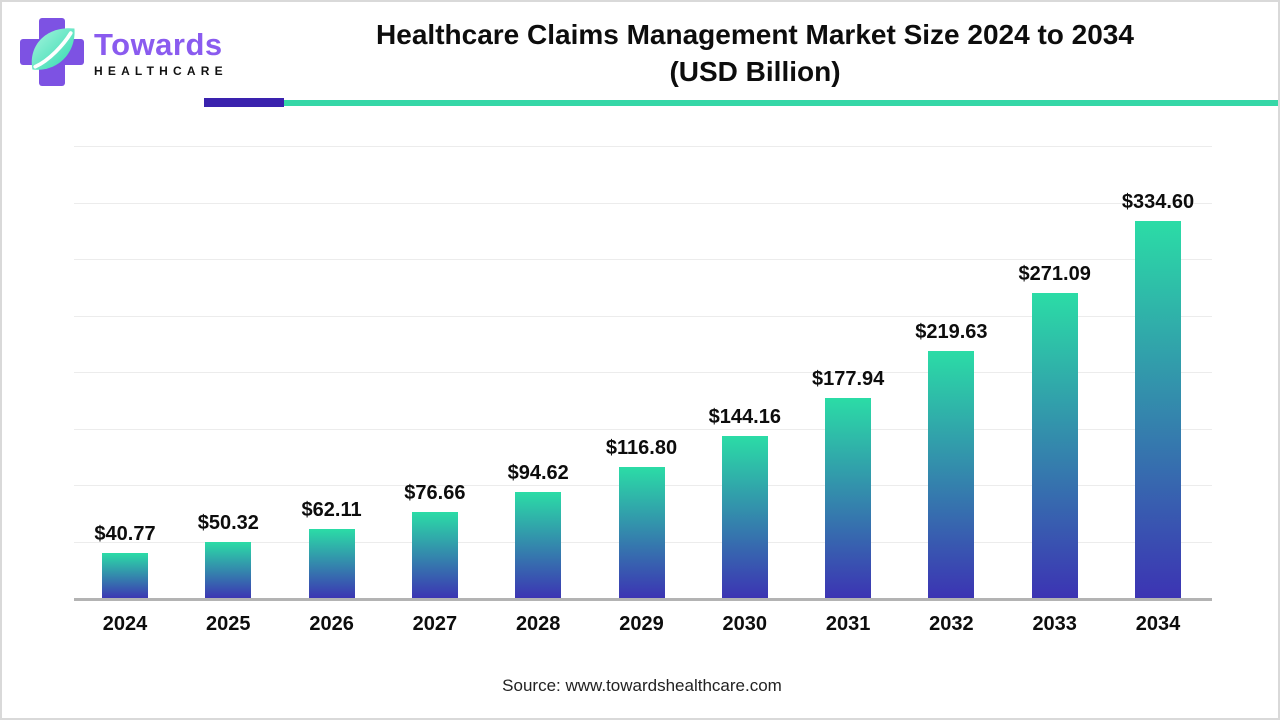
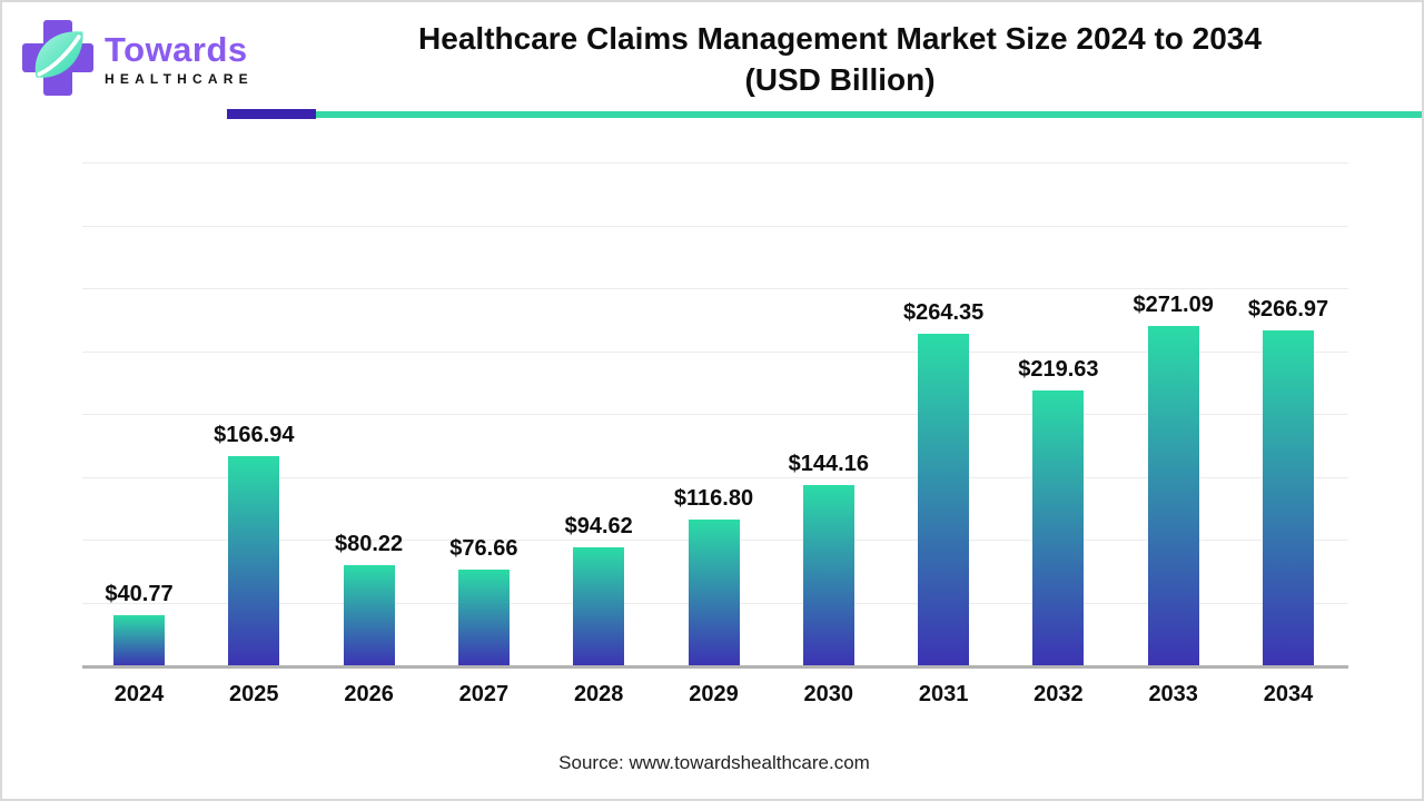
2025: $50.32 -> $166.94
2026: $62.11 -> $80.22
2031: $177.94 -> $264.35
2034: $334.60 -> $266.97
